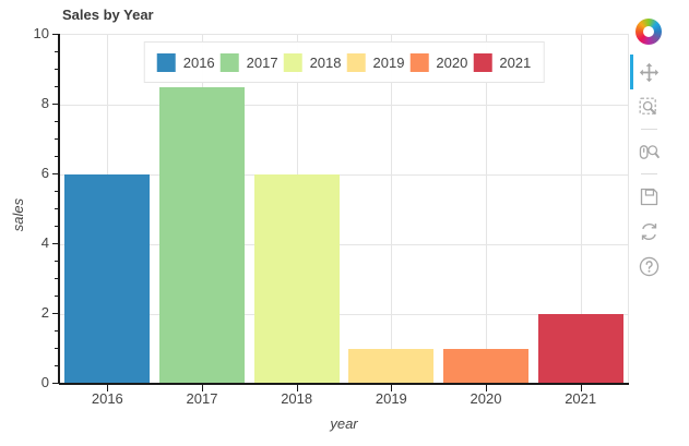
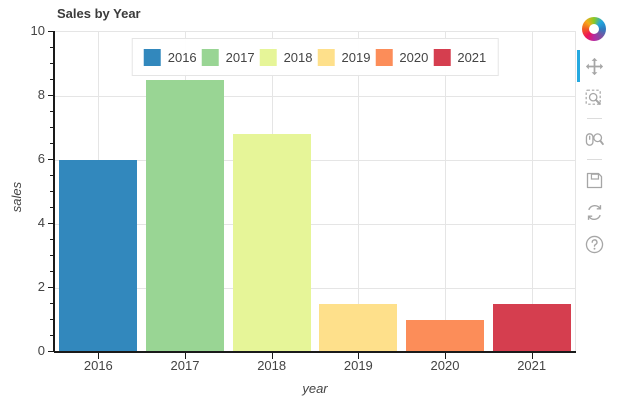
2018: 6.0 -> 6.8
2019: 1.0 -> 1.5
2021: 2.0 -> 1.5
